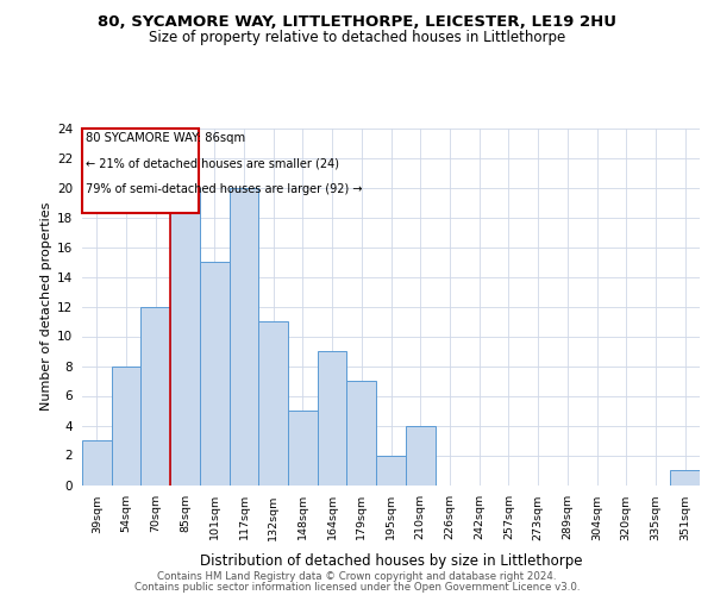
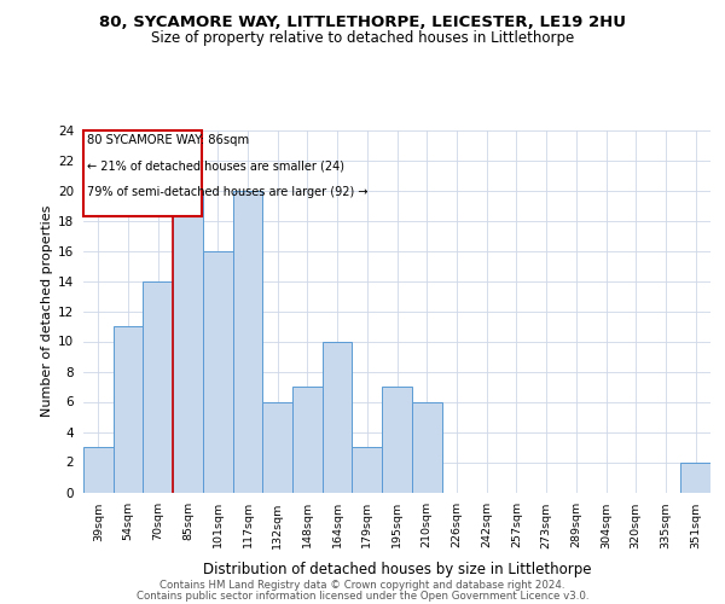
54sqm: 8 -> 11
70sqm: 12 -> 14
101sqm: 15 -> 16
132sqm: 11 -> 6
148sqm: 5 -> 7
164sqm: 9 -> 10
179sqm: 7 -> 3
195sqm: 2 -> 7
210sqm: 4 -> 6
351sqm: 1 -> 2
